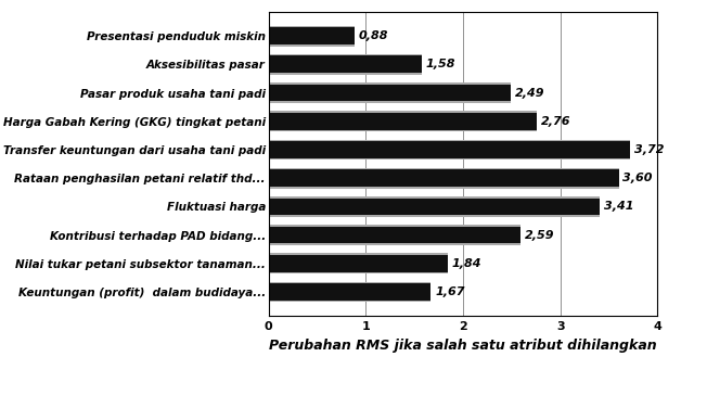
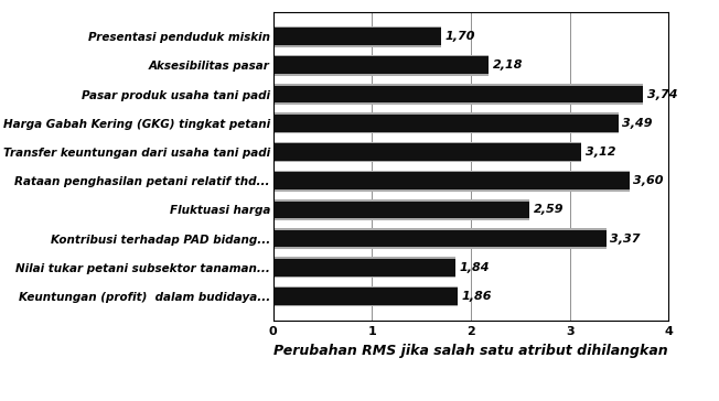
Presentasi penduduk miskin: 0,88 -> 1,70
Aksesibilitas pasar: 1,58 -> 2,18
Pasar produk usaha tani padi: 2,49 -> 3,74
Harga Gabah Kering (GKG) tingkat petani: 2,76 -> 3,49
Transfer keuntungan dari usaha tani padi: 3,72 -> 3,12
Fluktuasi harga: 3,41 -> 2,59
Kontribusi terhadap PAD bidang...: 2,59 -> 3,37
Keuntungan (profit) dalam budidaya...: 1,67 -> 1,86
